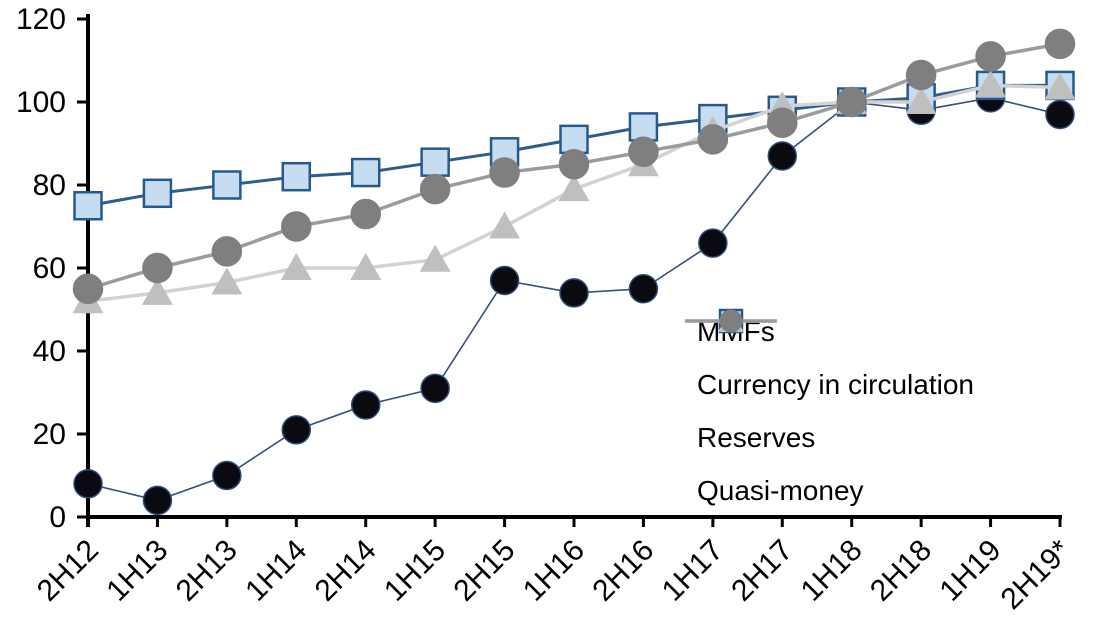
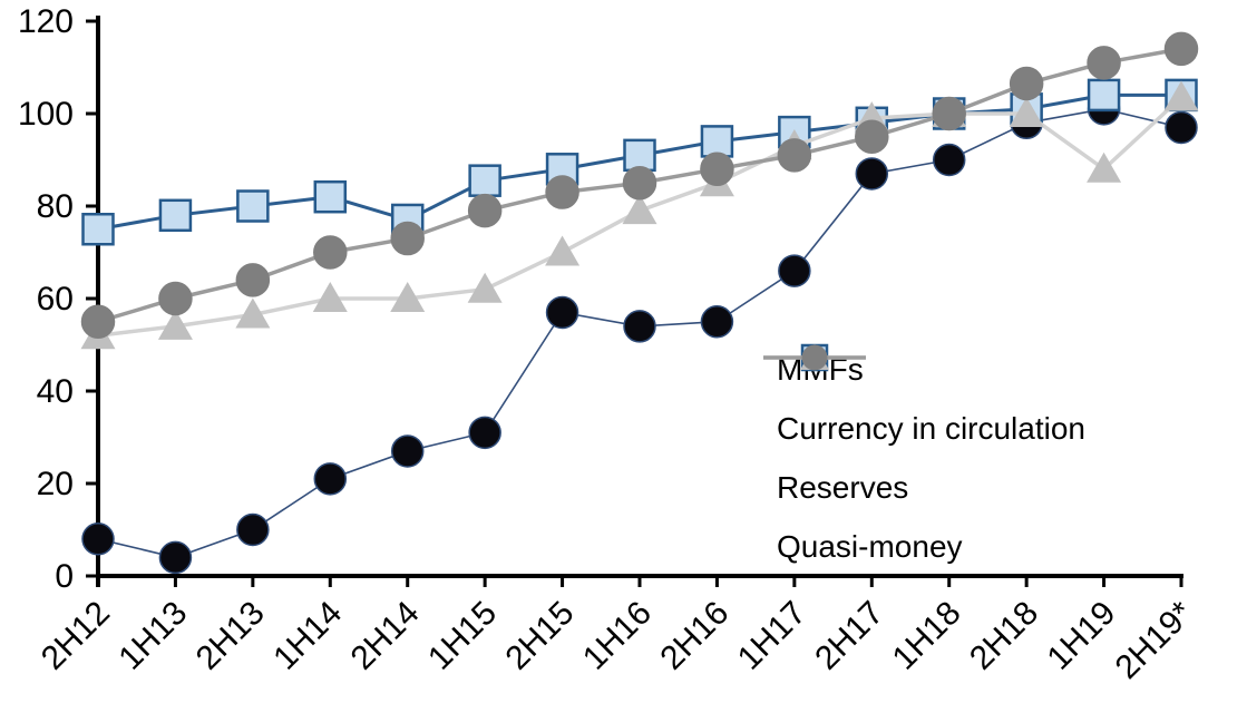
Currency in circulation/2H14: 83 -> 77
MMFs/1H18: 100 -> 90
Reserves/1H19: 104 -> 88
